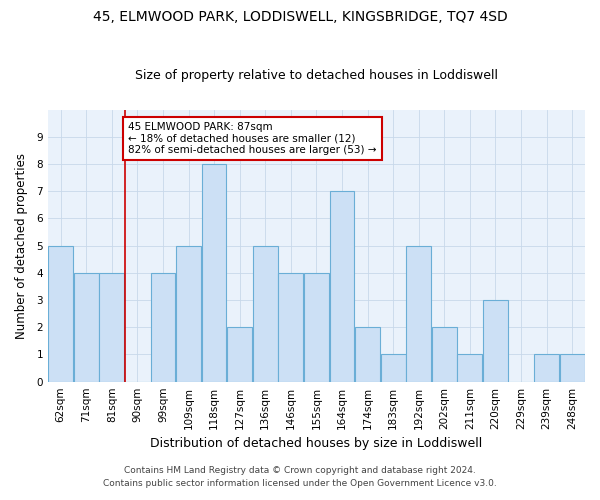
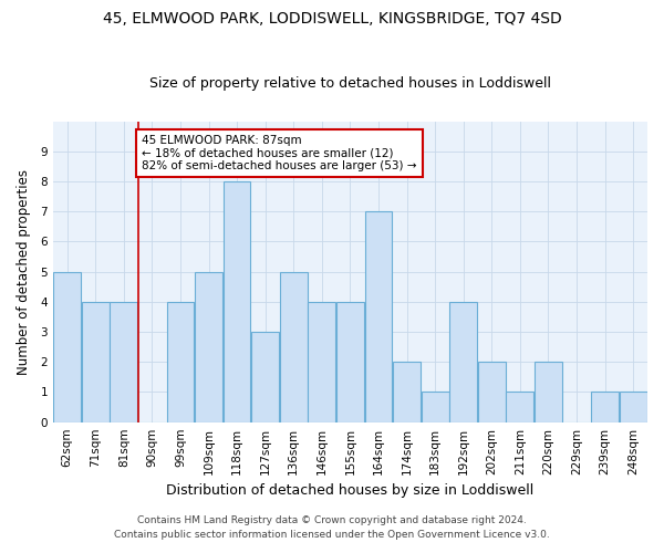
127sqm: 2 -> 3
192sqm: 5 -> 4
220sqm: 3 -> 2
